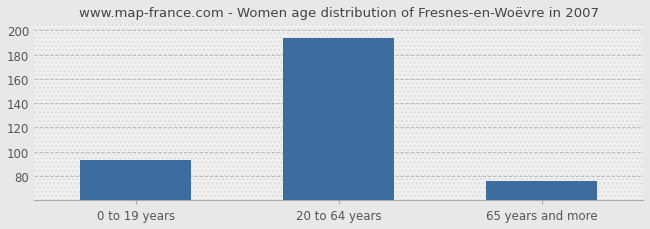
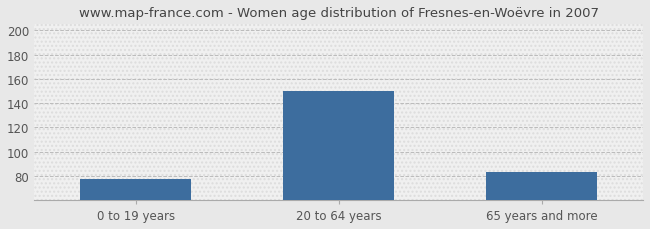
0 to 19 years: 93 -> 77
20 to 64 years: 194 -> 150
65 years and more: 76 -> 83
